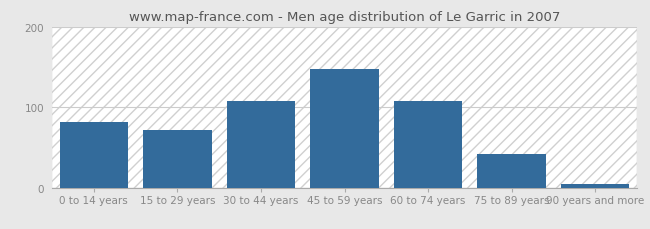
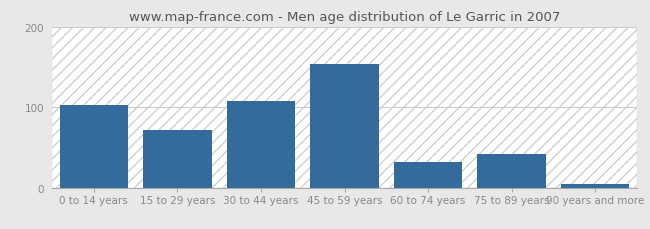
0 to 14 years: 82 -> 102
45 to 59 years: 147 -> 154
60 to 74 years: 108 -> 32
